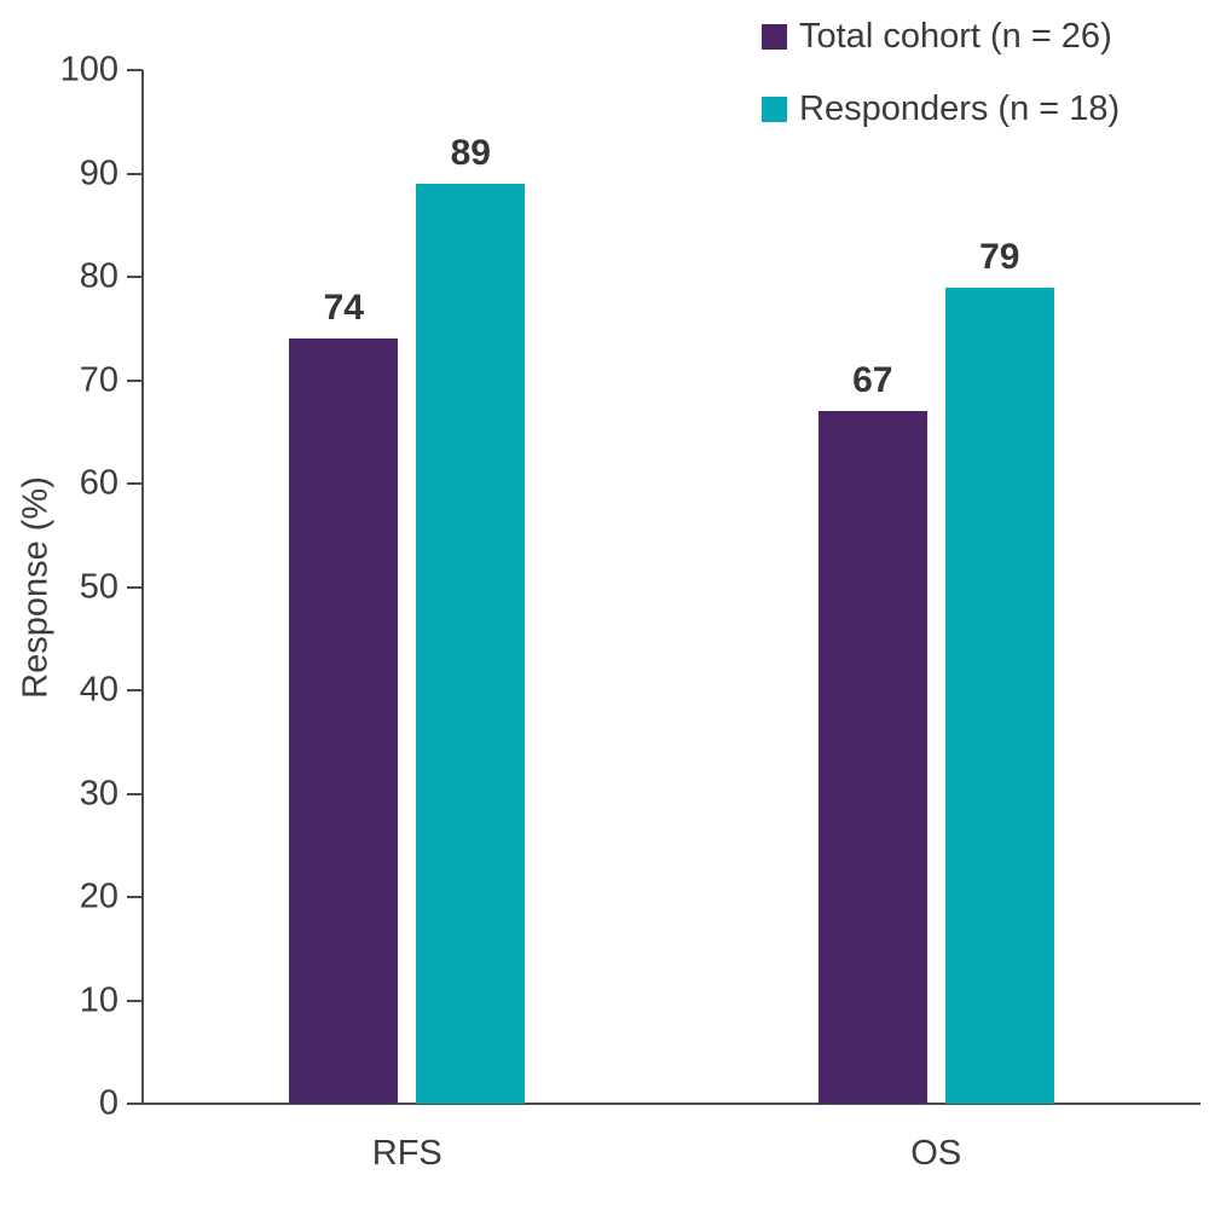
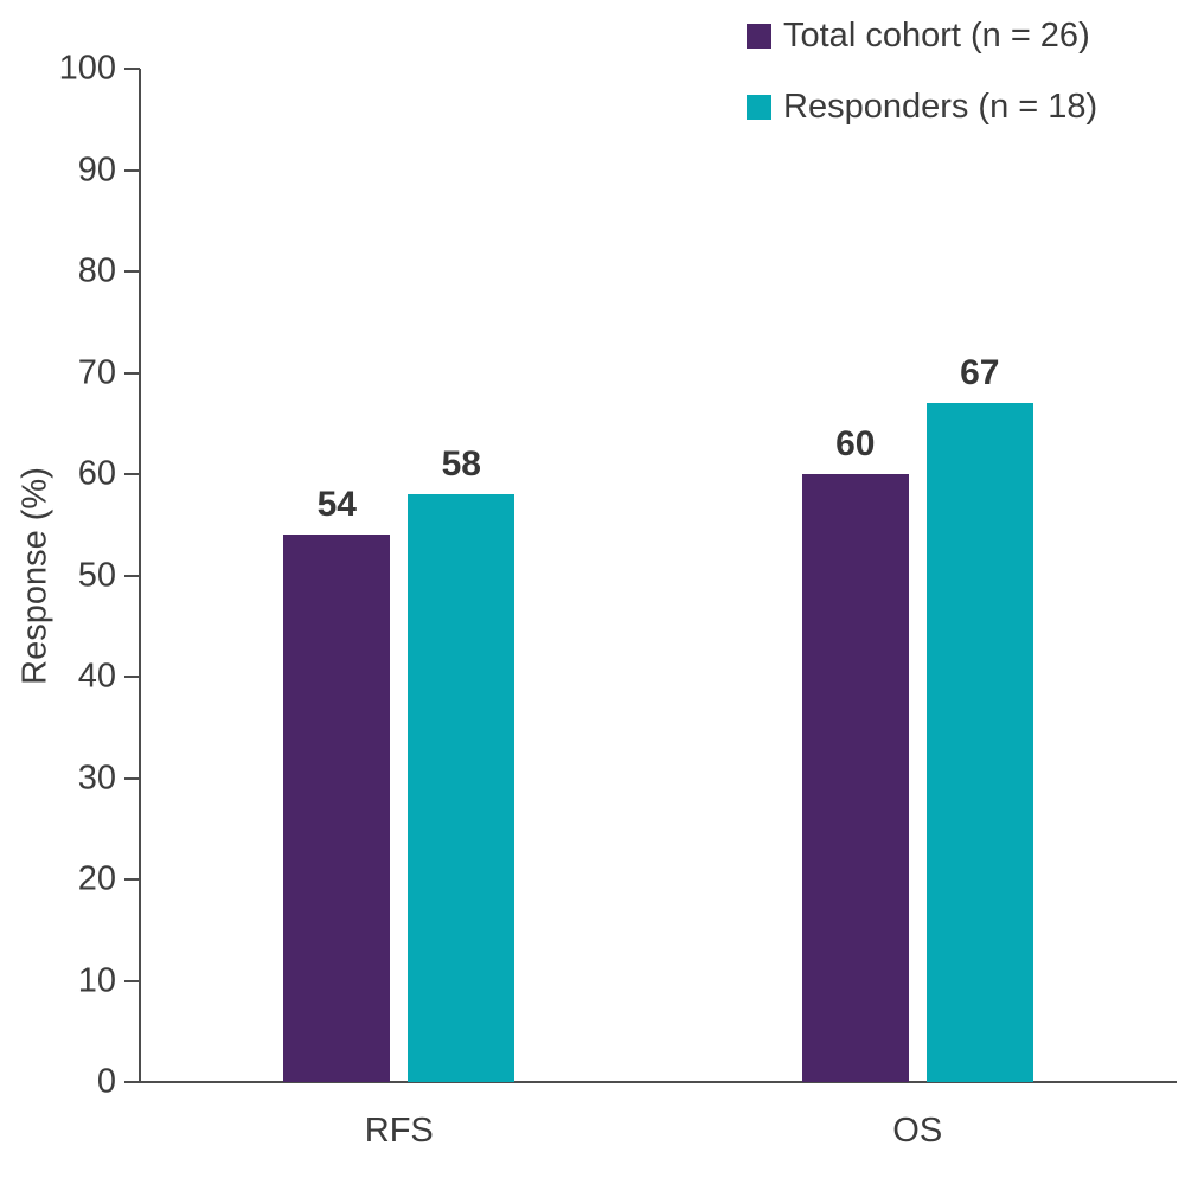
Total cohort (n = 26)/RFS: 74 -> 54
Responders (n = 18)/RFS: 89 -> 58
Total cohort (n = 26)/OS: 67 -> 60
Responders (n = 18)/OS: 79 -> 67
